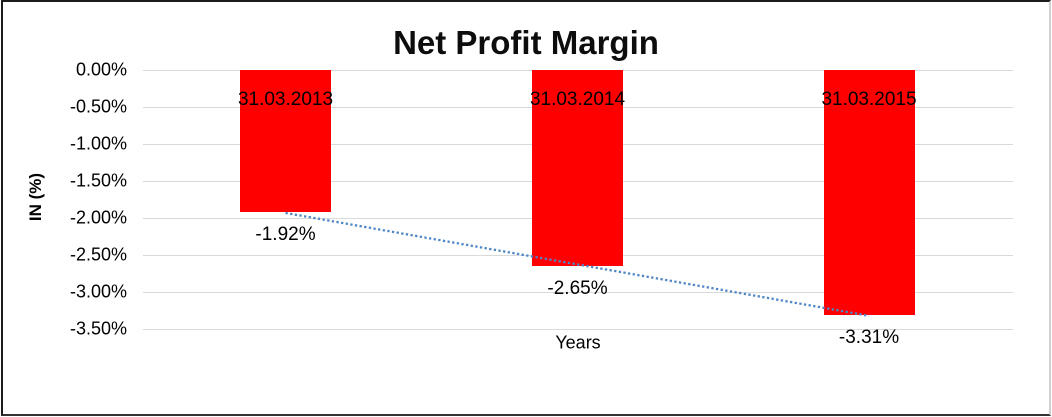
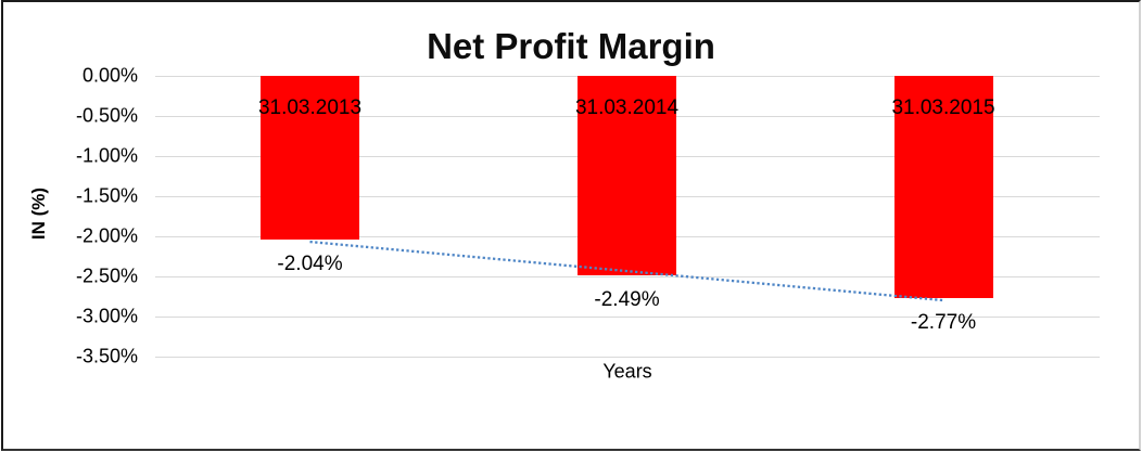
31.03.2013: -1.92% -> -2.04%
31.03.2014: -2.65% -> -2.49%
31.03.2015: -3.31% -> -2.77%
